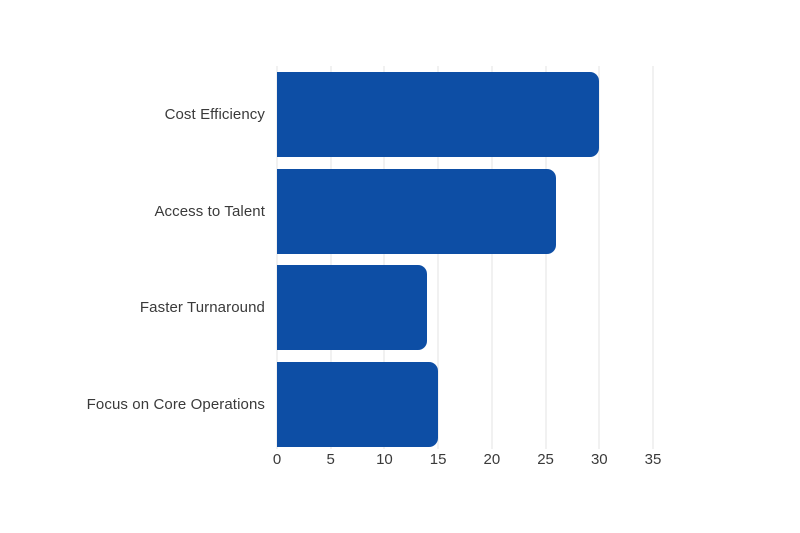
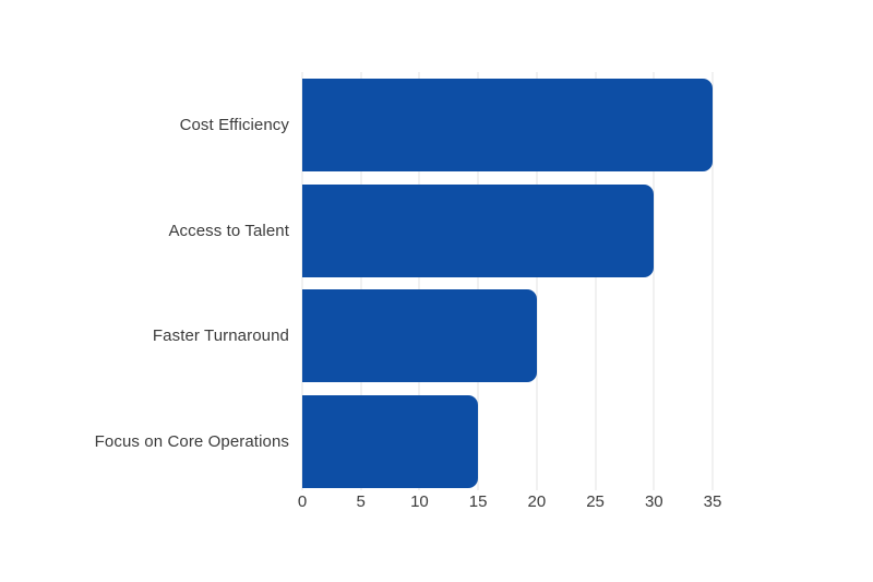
Cost Efficiency: 30 -> 35
Access to Talent: 26 -> 30
Faster Turnaround: 14 -> 20
